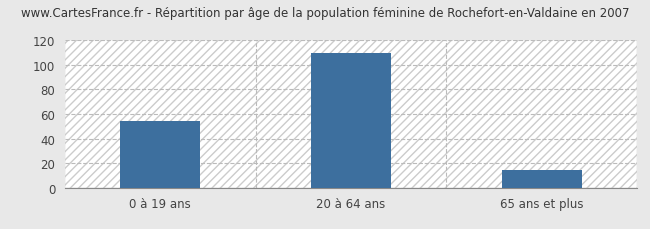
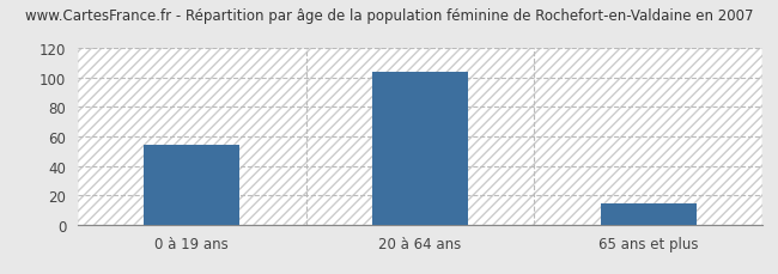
20 à 64 ans: 110 -> 104
